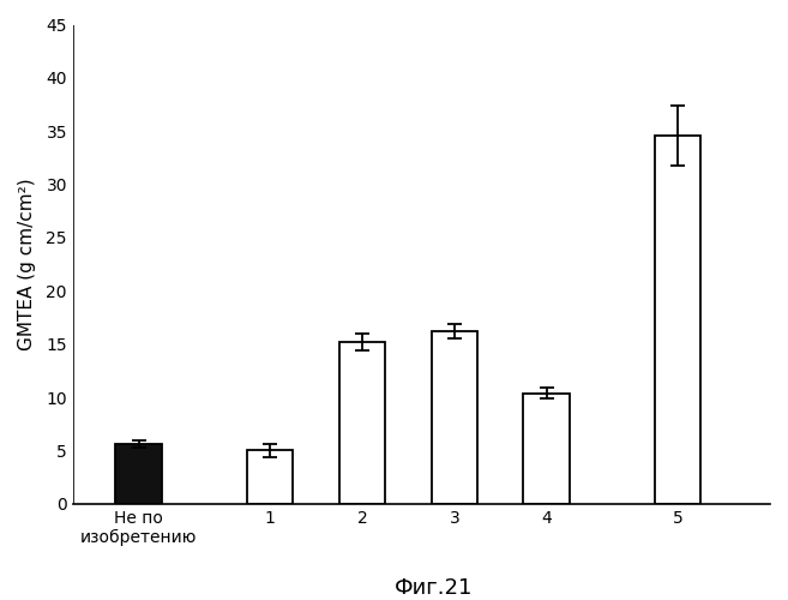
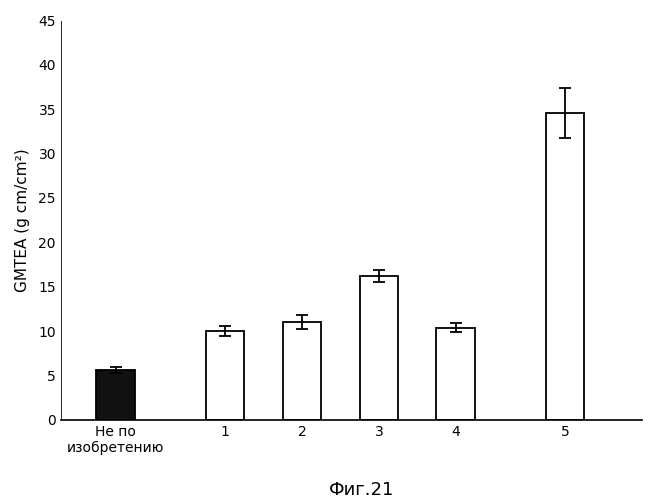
1: 5.0 -> 10.0
2: 15.2 -> 11.0
